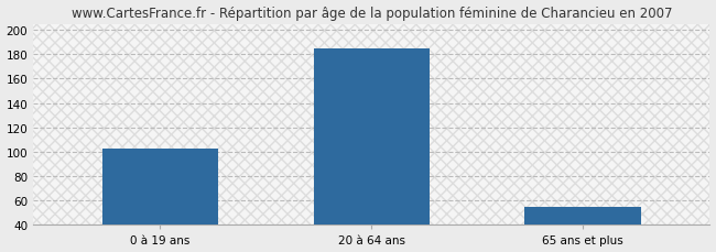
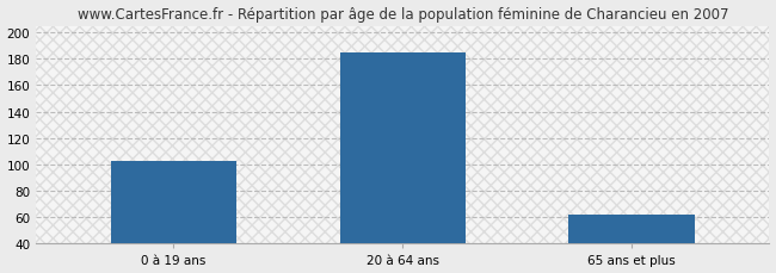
65 ans et plus: 55 -> 62
